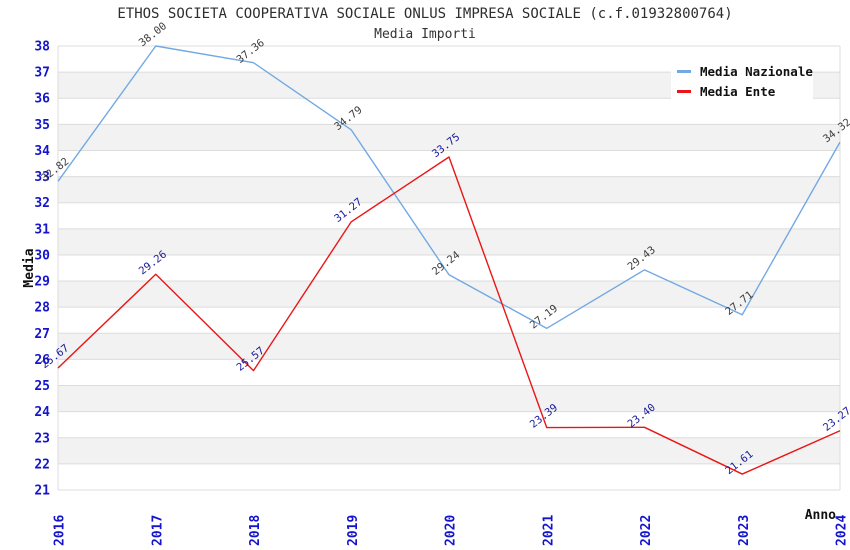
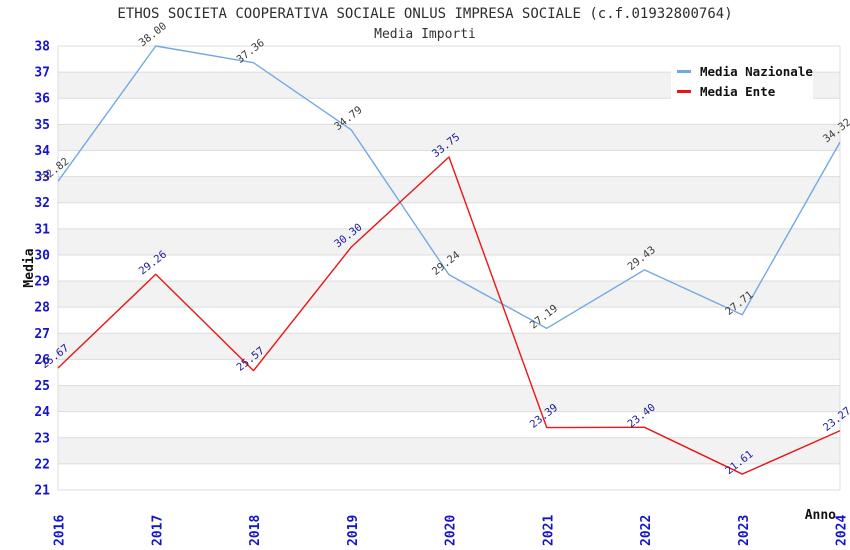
Media Ente/2019: 31.27 -> 30.30
